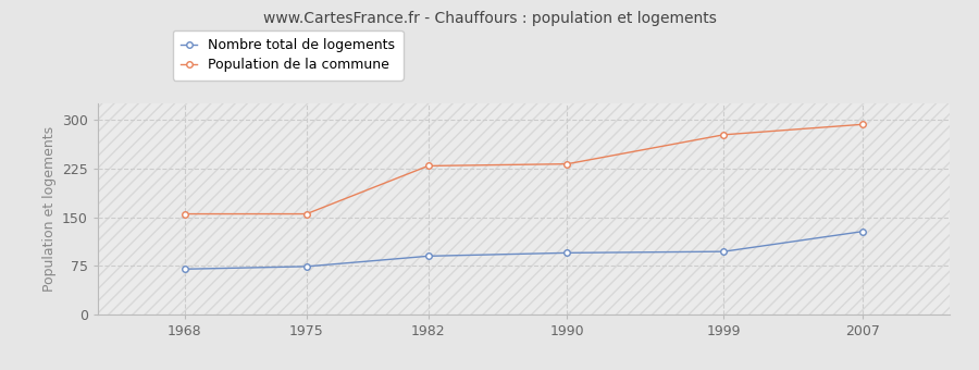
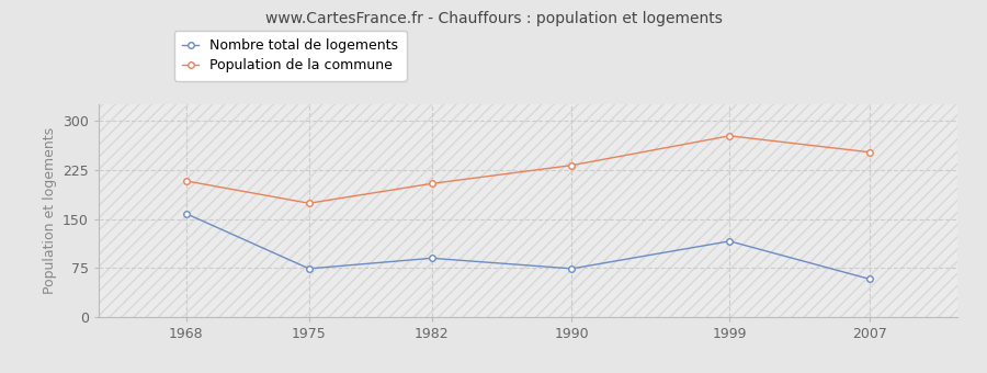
Nombre total de logements/1968: 70 -> 158
Population de la commune/1968: 155 -> 208
Population de la commune/1975: 155 -> 174
Population de la commune/1982: 229 -> 204
Nombre total de logements/1990: 95 -> 74
Nombre total de logements/1999: 97 -> 116
Nombre total de logements/2007: 128 -> 58
Population de la commune/2007: 293 -> 252
